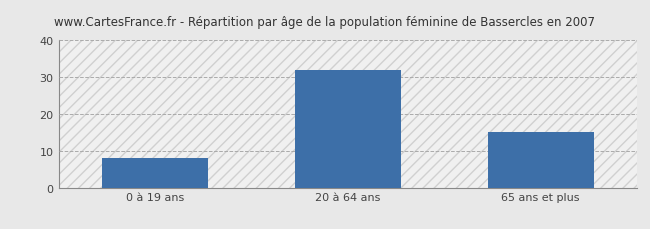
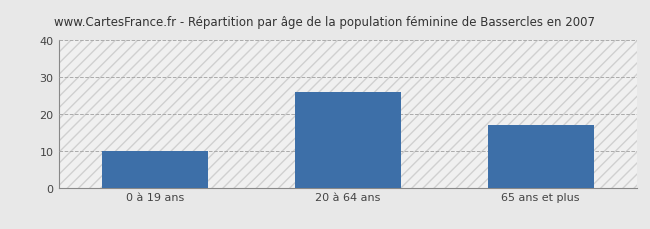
0 à 19 ans: 8 -> 10
20 à 64 ans: 32 -> 26
65 ans et plus: 15 -> 17
